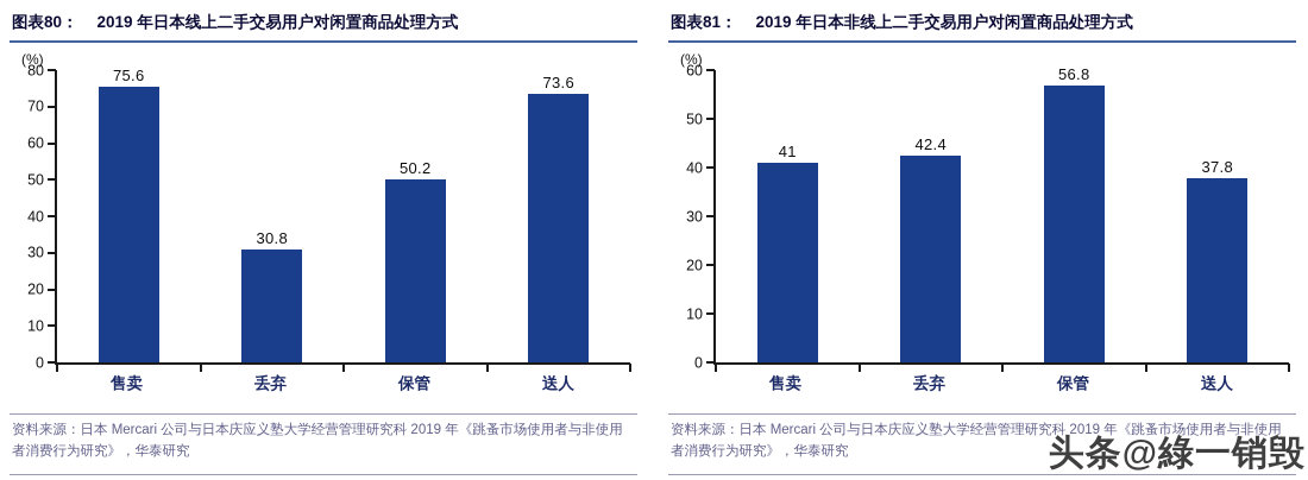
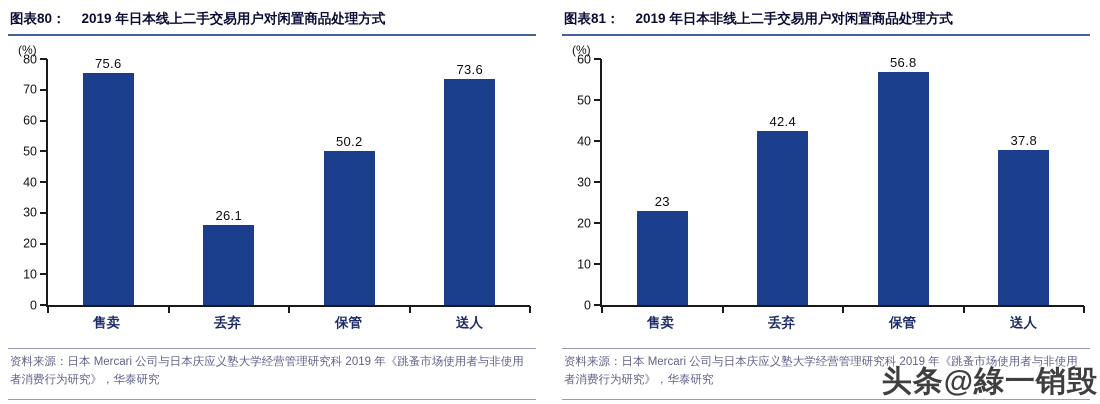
2019 年日本线上二手交易用户对闲置商品处理方式/丢弃: 30.8 -> 26.1
2019 年日本非线上二手交易用户对闲置商品处理方式/售卖: 41 -> 23
